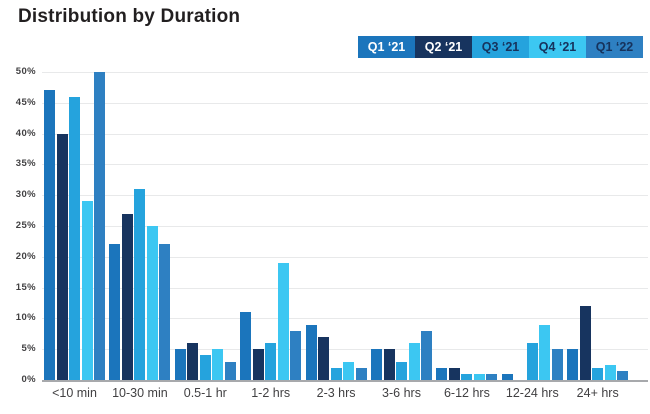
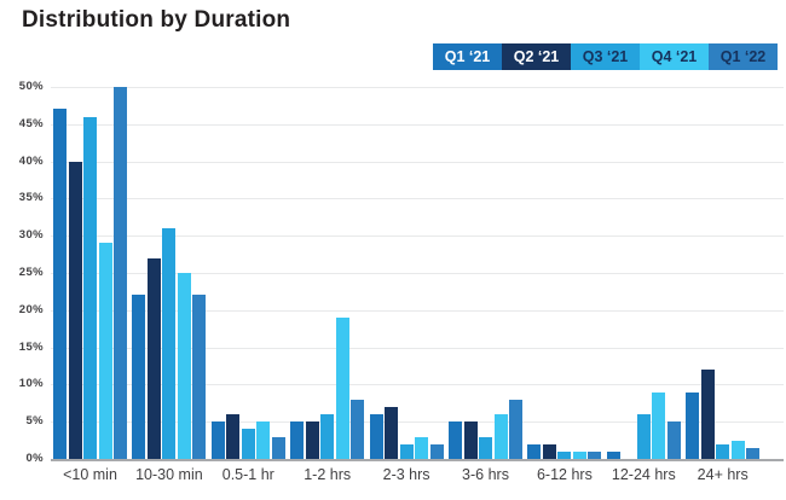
Q1 ‘21/1-2 hrs: 11% -> 5%
Q1 ‘21/2-3 hrs: 9% -> 6%
Q1 ‘21/24+ hrs: 5% -> 9%
